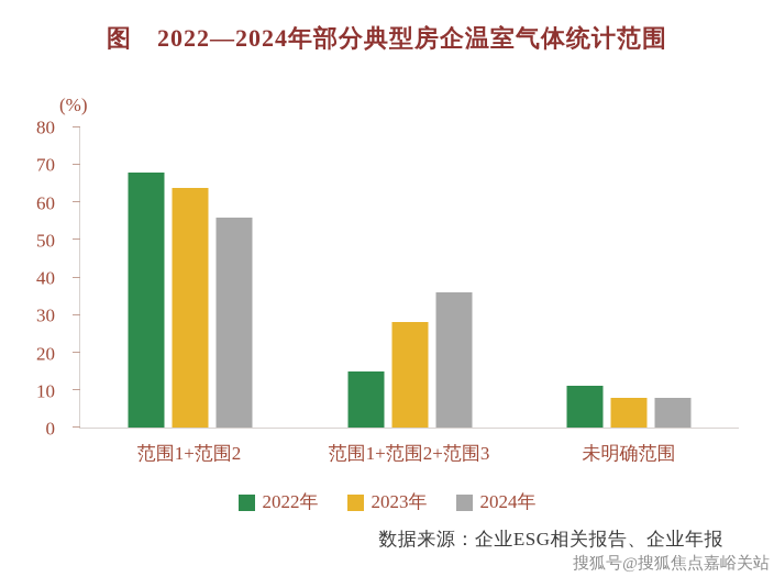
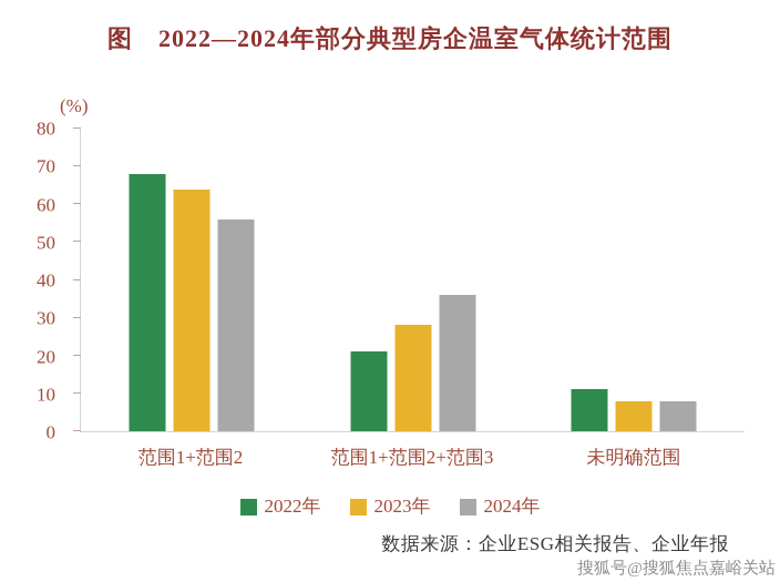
2022年/范围1+范围2+范围3: 15 -> 21
